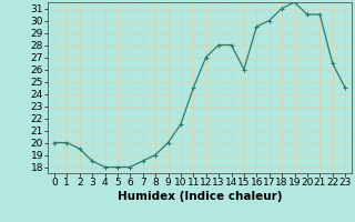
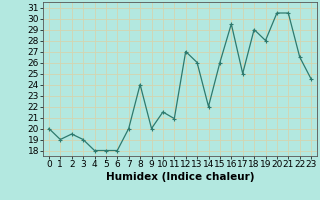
1: 20.0 -> 19.0
3: 18.5 -> 19.0
7: 18.5 -> 20.0
8: 19.0 -> 24.0
11: 24.5 -> 20.9
13: 28.0 -> 26.0
14: 28.0 -> 22.0
17: 30.0 -> 25.0
18: 31.0 -> 29.0
19: 31.5 -> 28.0
